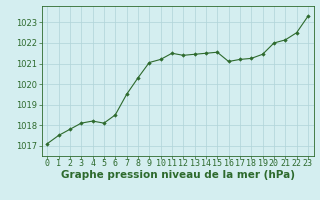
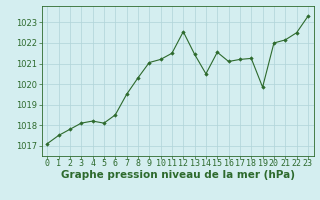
12: 1021.40 -> 1022.55
14: 1021.50 -> 1020.50
19: 1021.45 -> 1019.85
